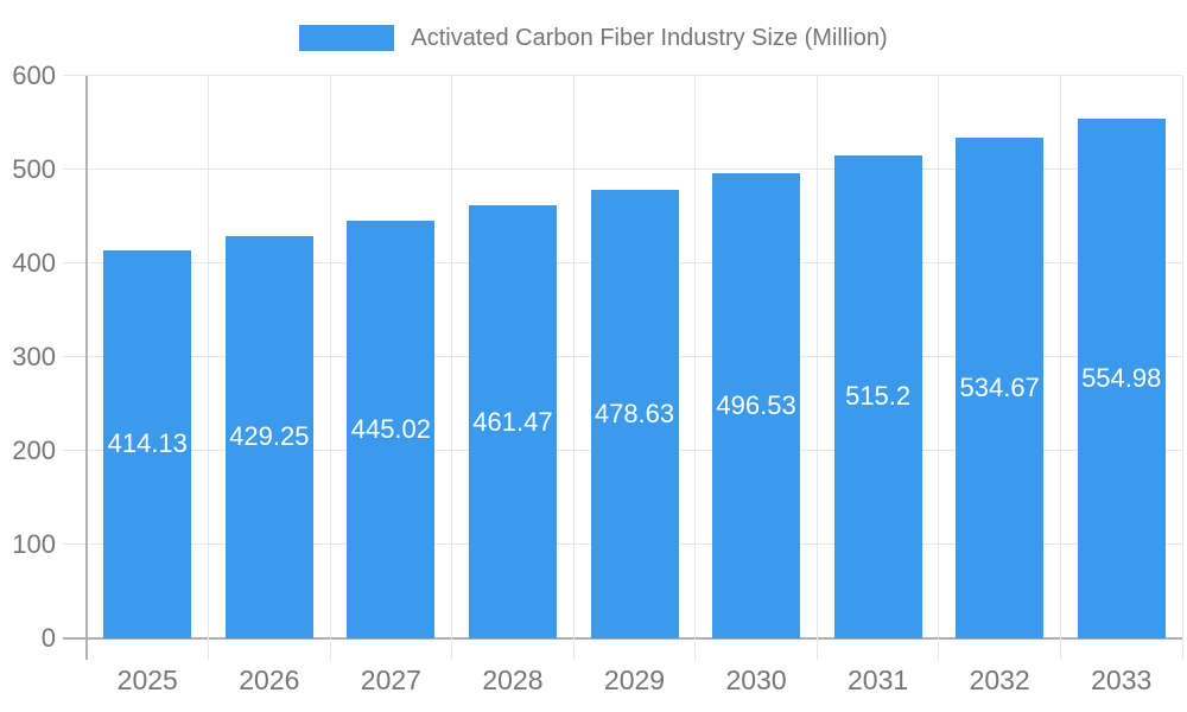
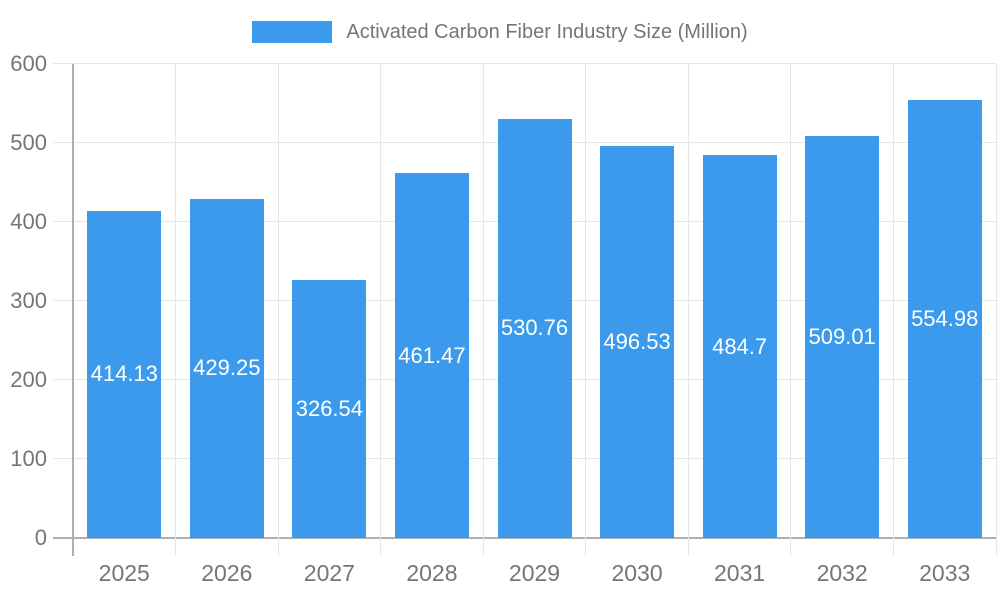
2027: 445.02 -> 326.54
2029: 478.63 -> 530.76
2031: 515.2 -> 484.7
2032: 534.67 -> 509.01
